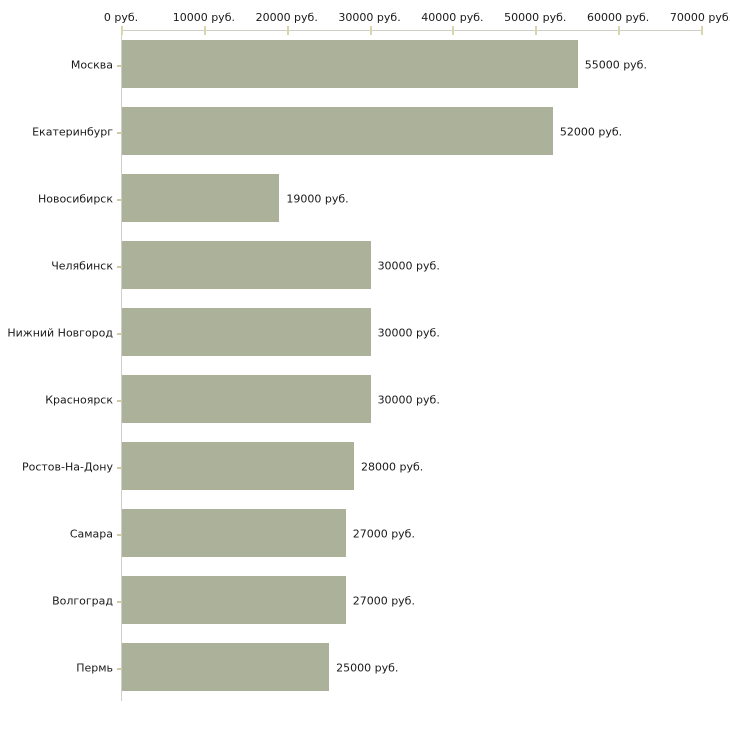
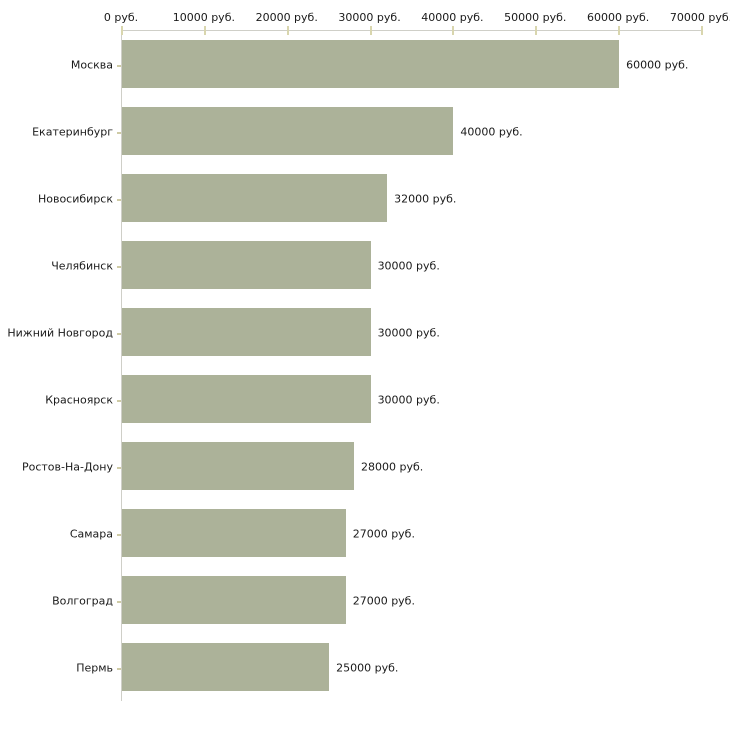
Москва: 55000 -> 60000
Екатеринбург: 52000 -> 40000
Новосибирск: 19000 -> 32000
